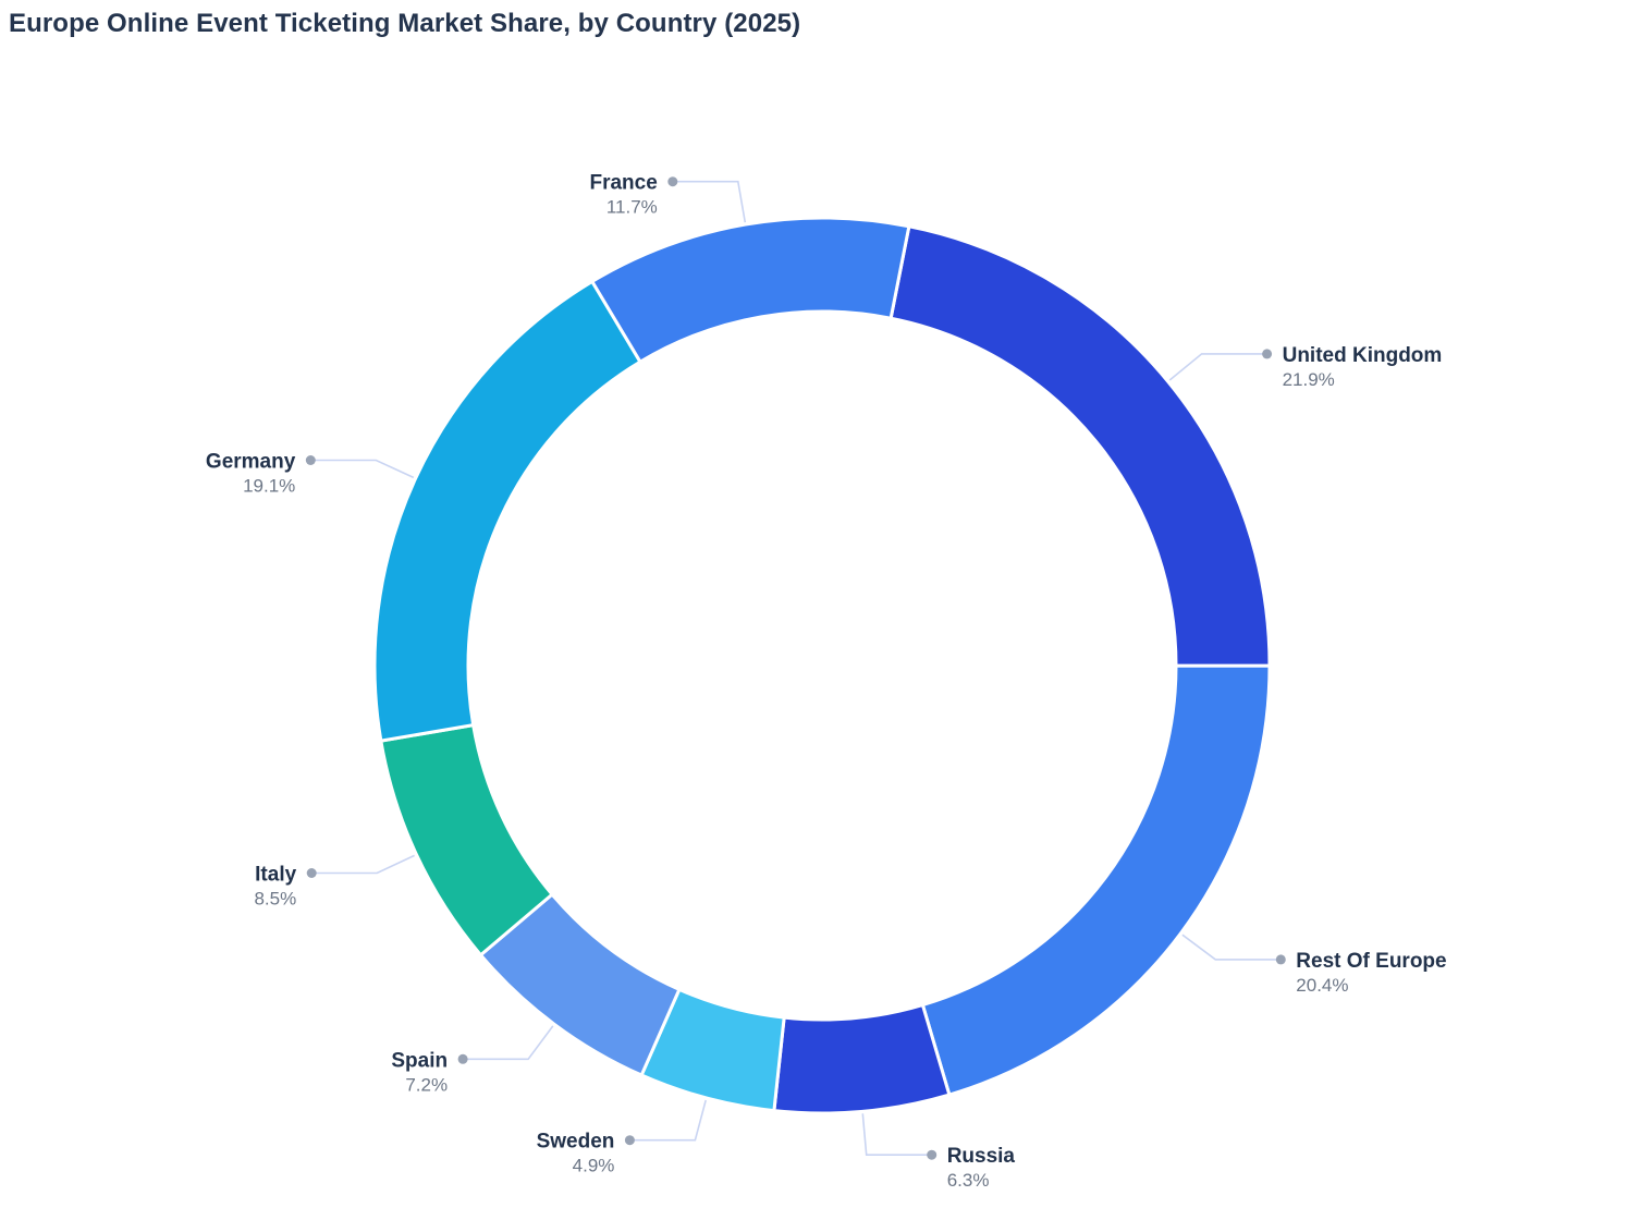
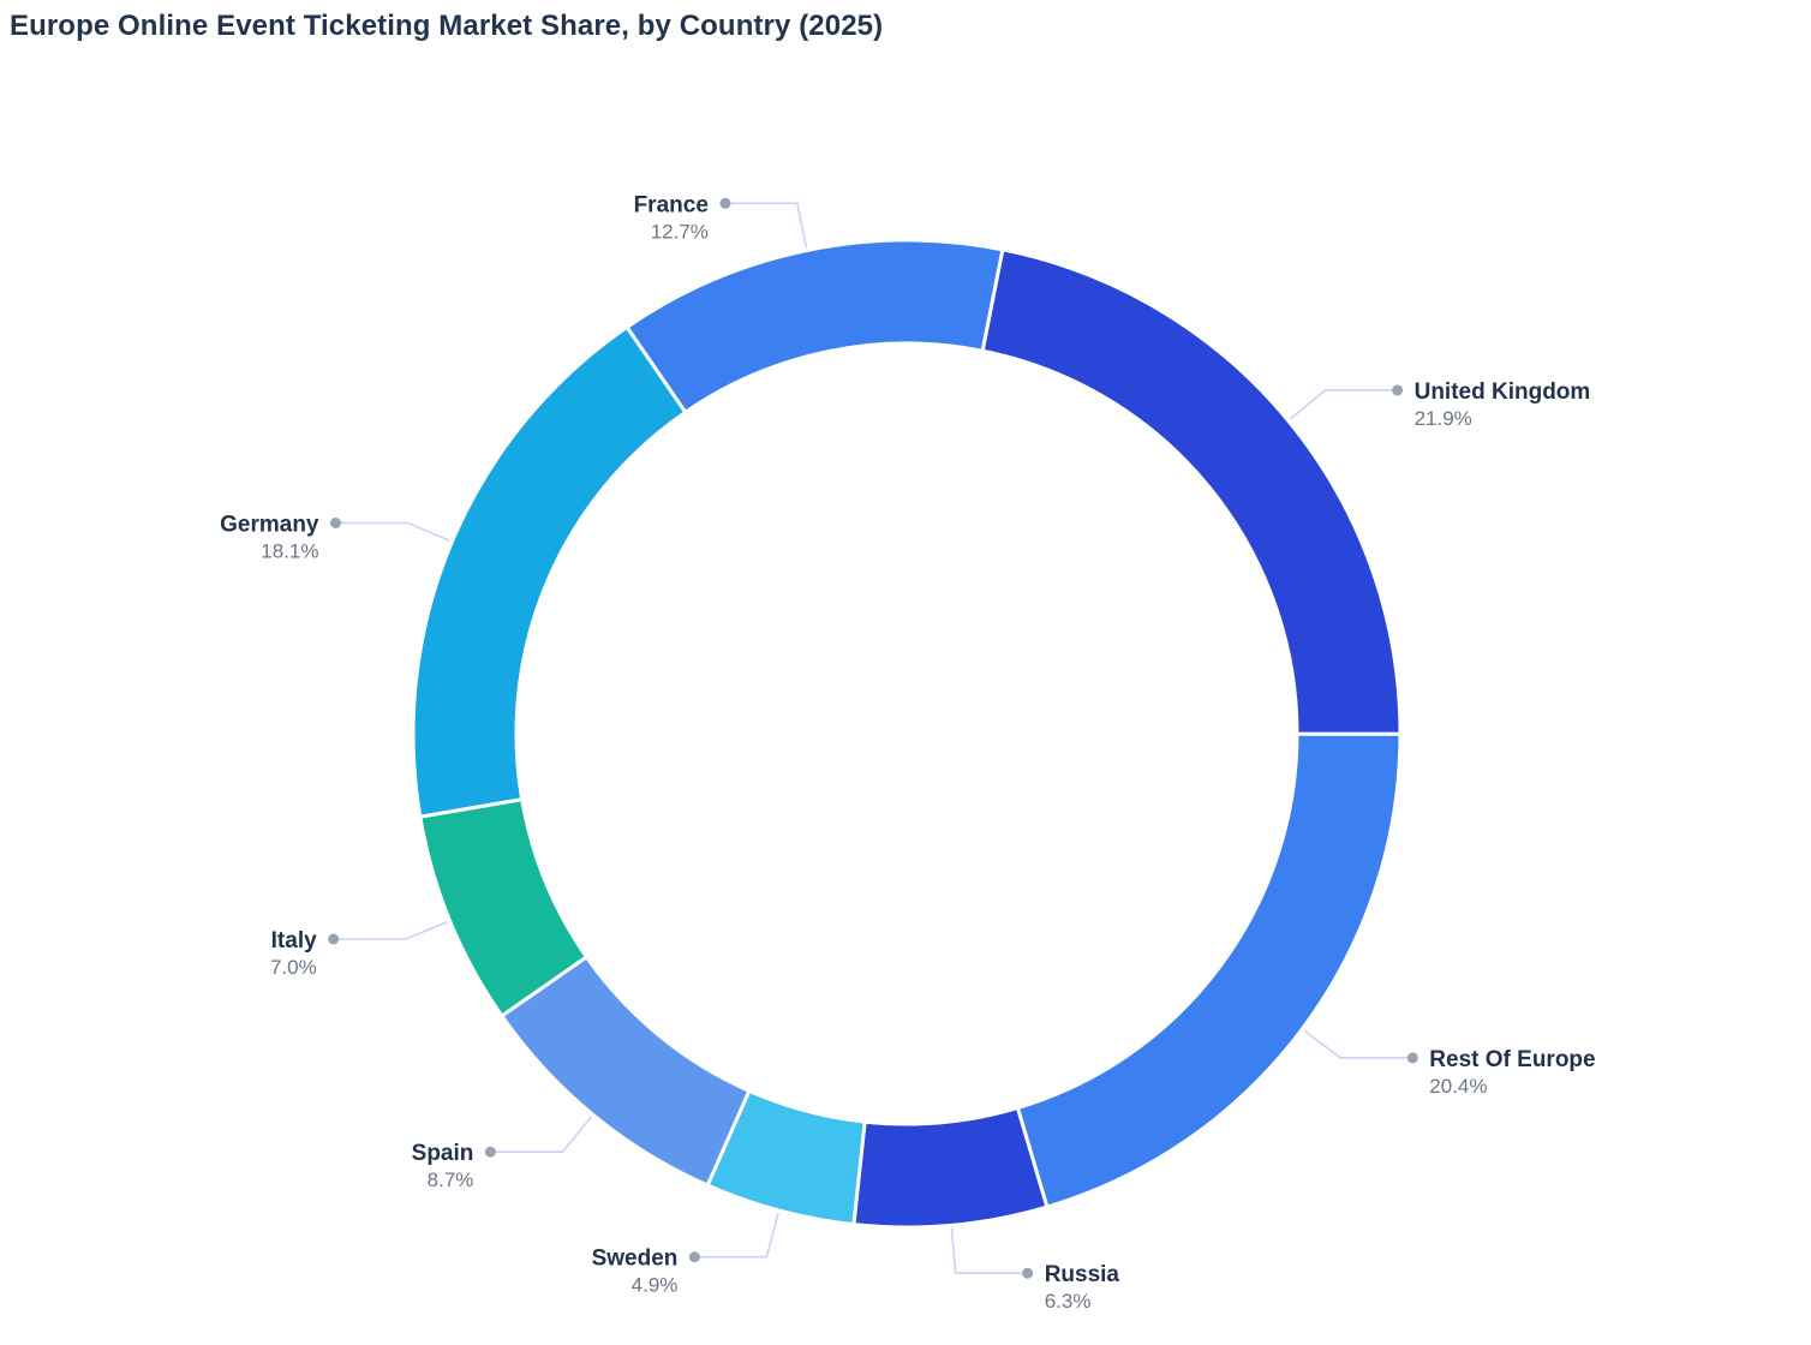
Spain: 7.2% -> 8.7%
Italy: 8.5% -> 7.0%
Germany: 19.1% -> 18.1%
France: 11.7% -> 12.7%
